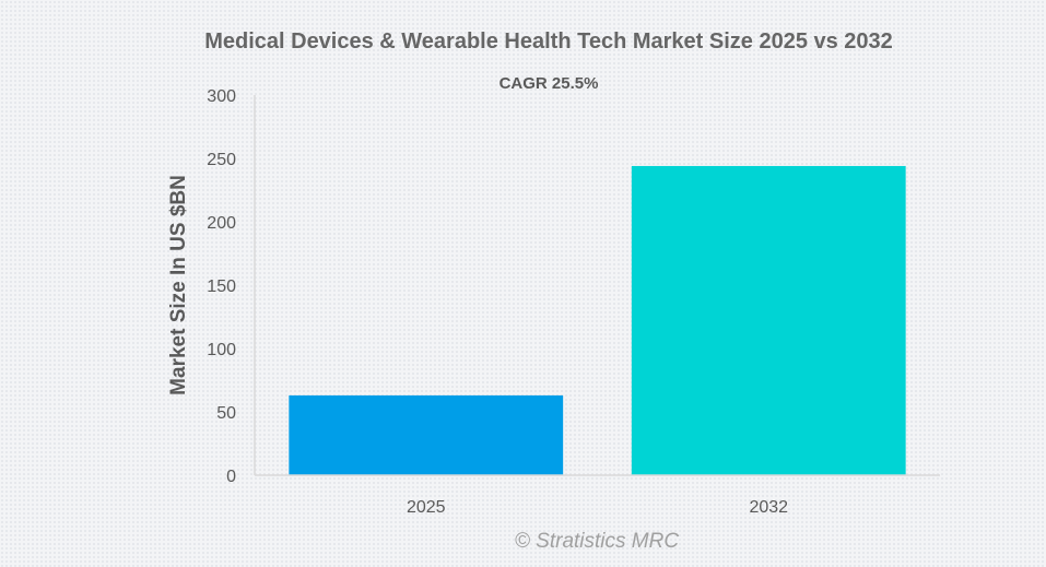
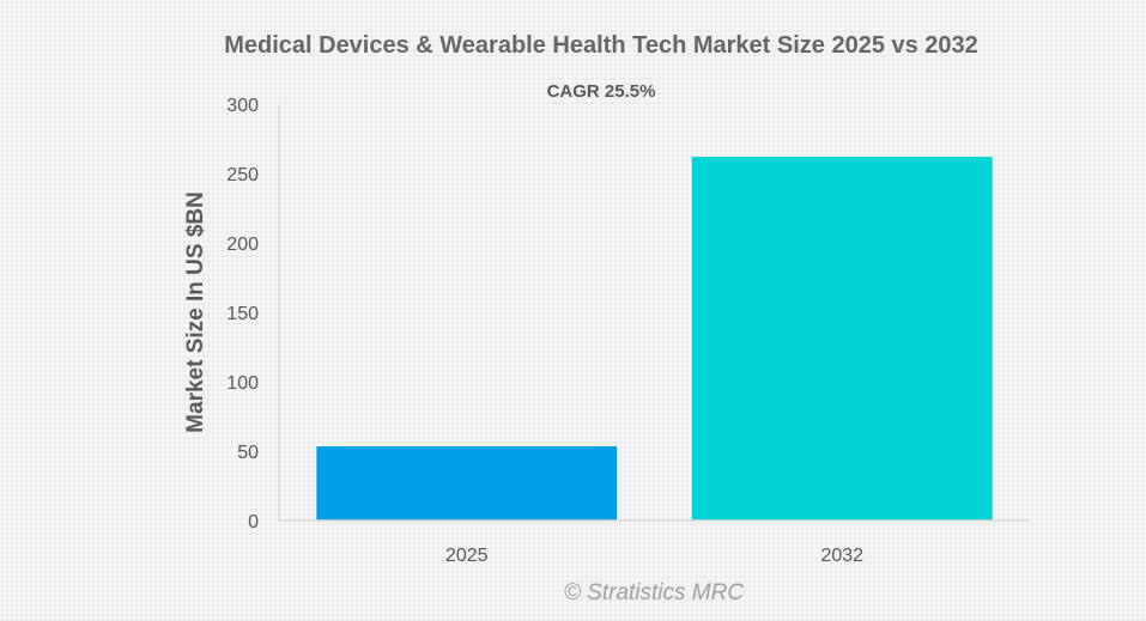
2025: 63 -> 53
2032: 244 -> 262
